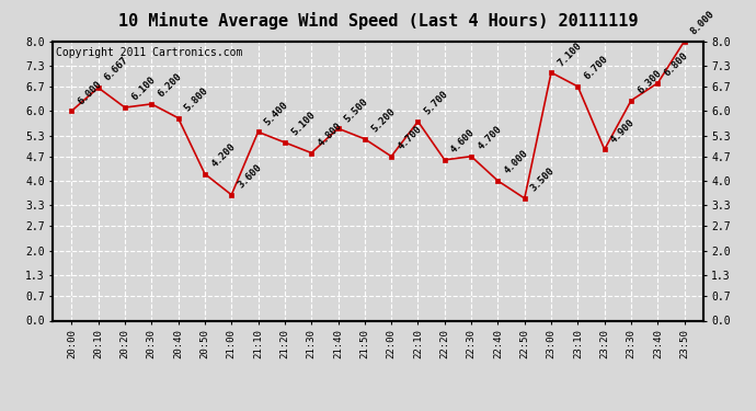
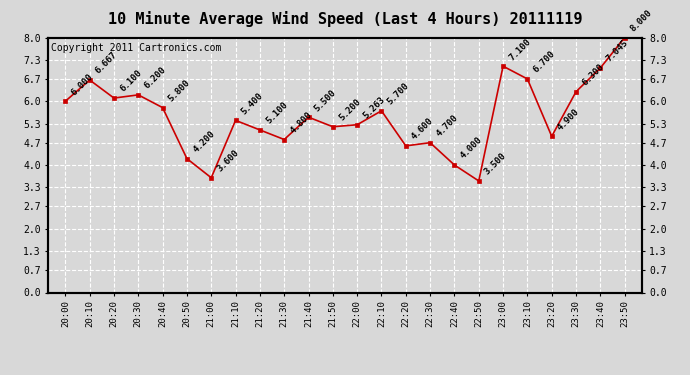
22:00: 4.700 -> 5.263
23:40: 6.800 -> 7.045
